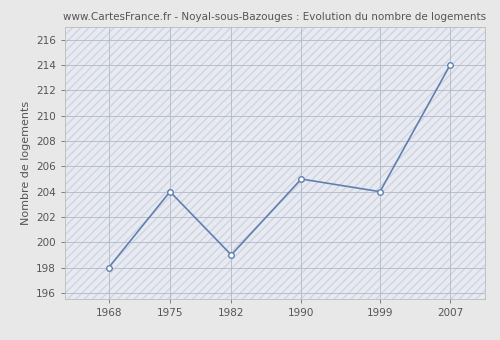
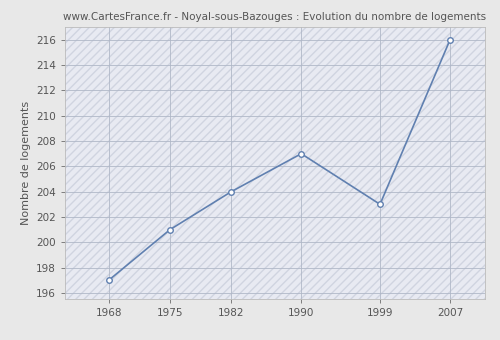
1968: 198 -> 197
1975: 204 -> 201
1982: 199 -> 204
1990: 205 -> 207
1999: 204 -> 203
2007: 214 -> 216
